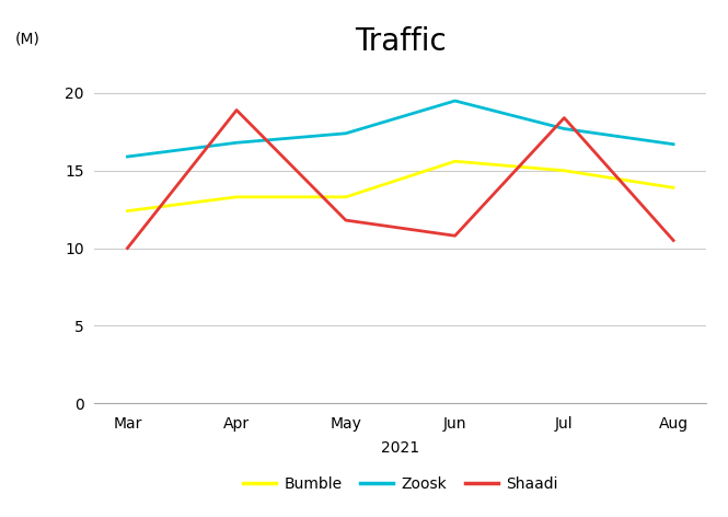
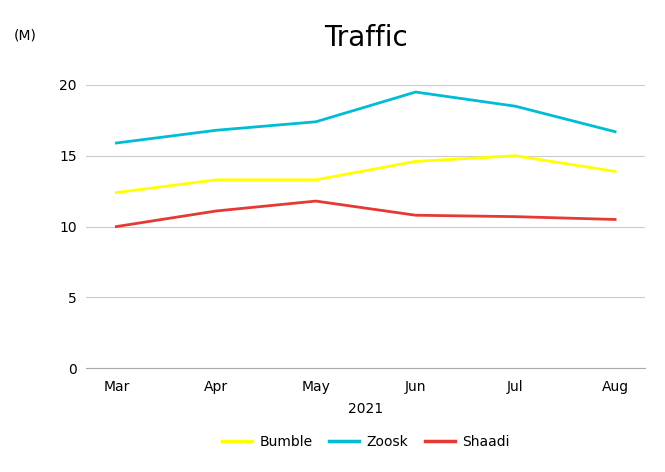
Shaadi/Apr: 18.9 -> 11.1
Bumble/Jun: 15.6 -> 14.6
Zoosk/Jul: 17.7 -> 18.5
Shaadi/Jul: 18.4 -> 10.7
